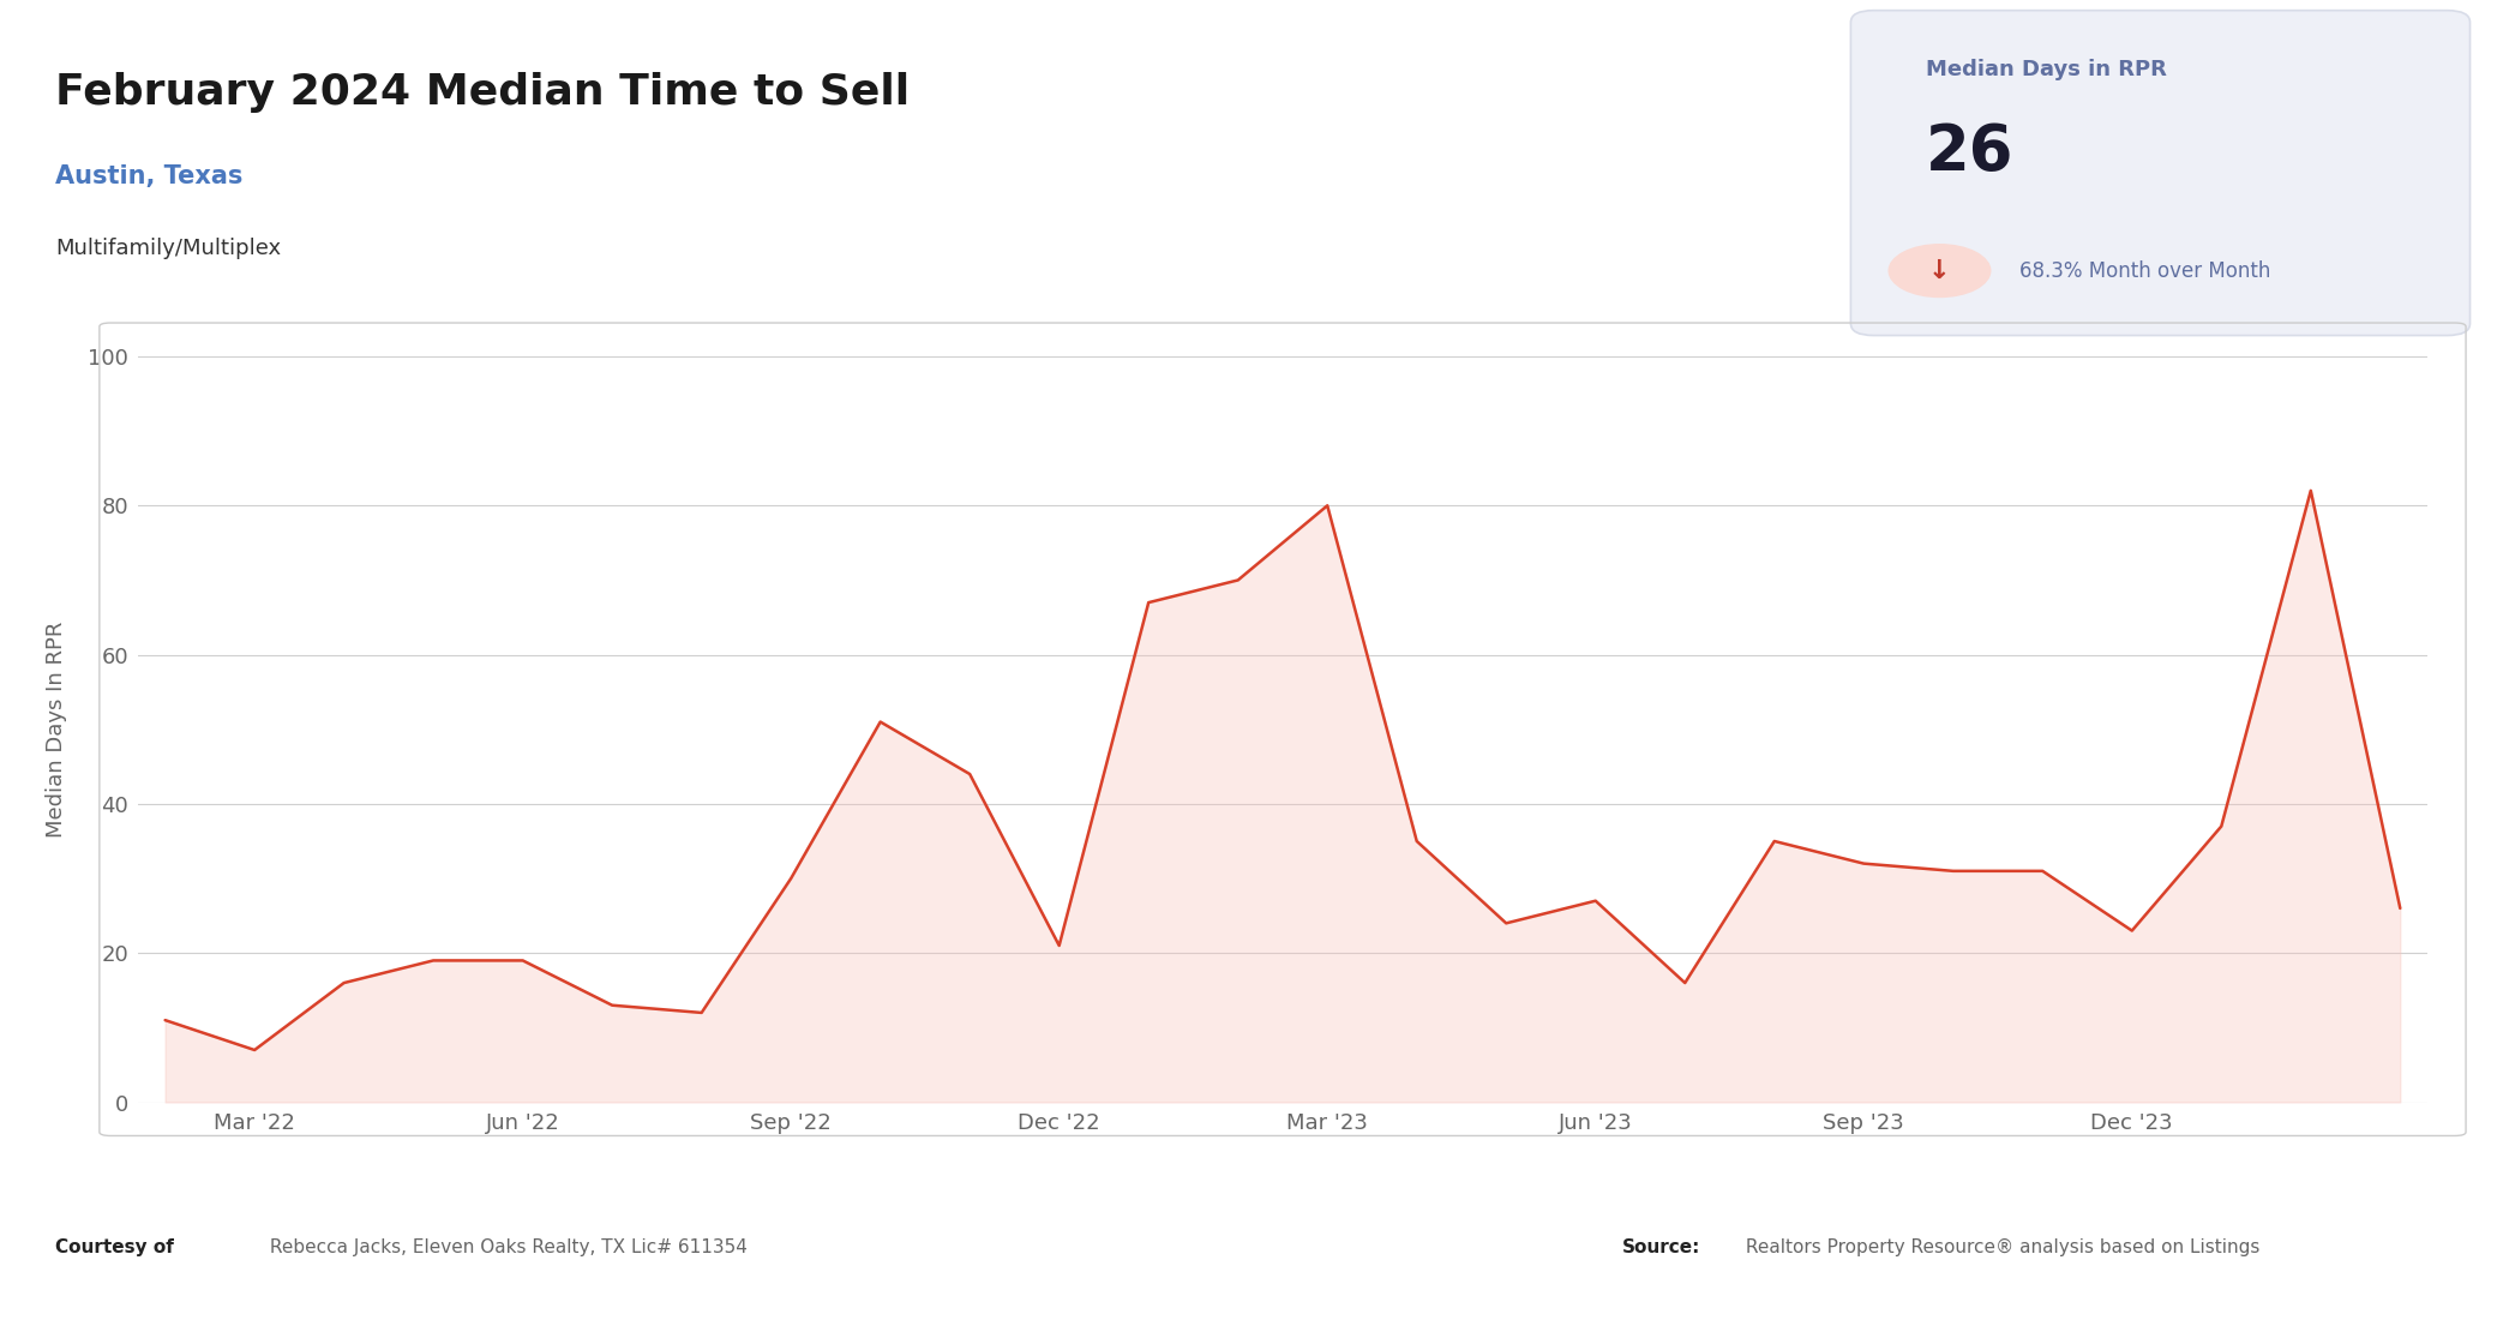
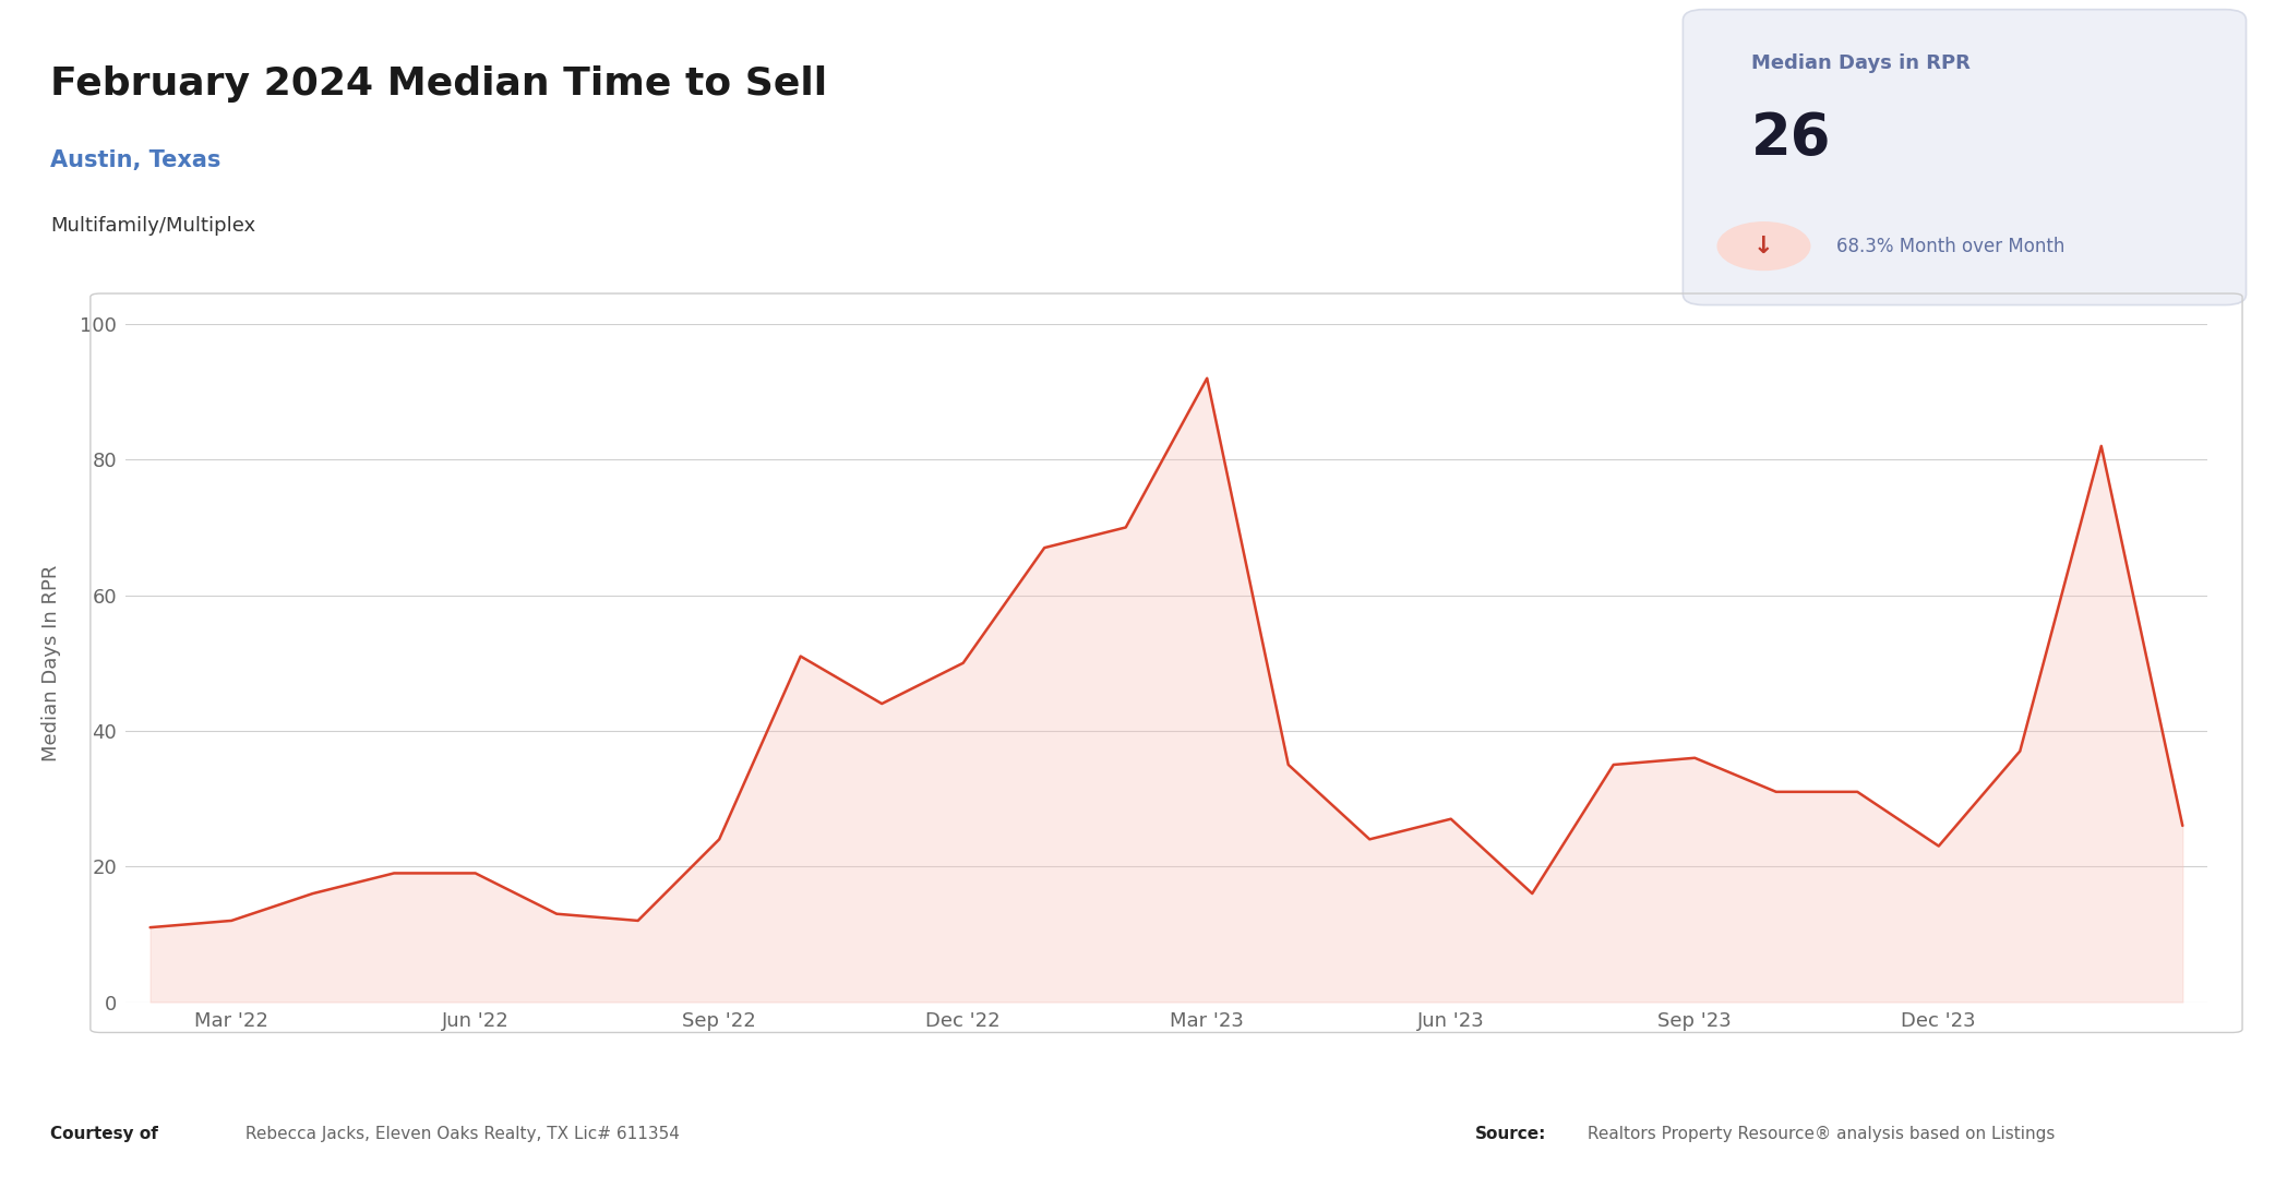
Mar '22: 7 -> 12
Sep '22: 30 -> 24
Dec '22: 21 -> 50
Mar '23: 80 -> 92
Sep '23: 32 -> 36
